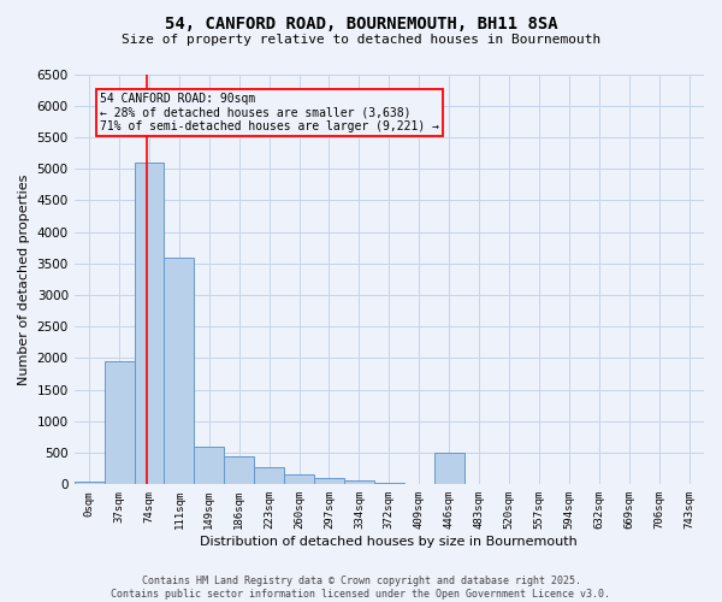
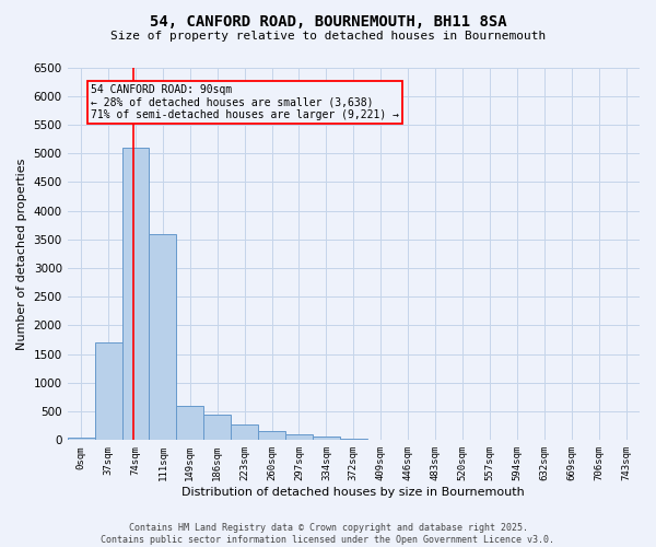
37sqm: 1960 -> 1700
446sqm: 500 -> 0
